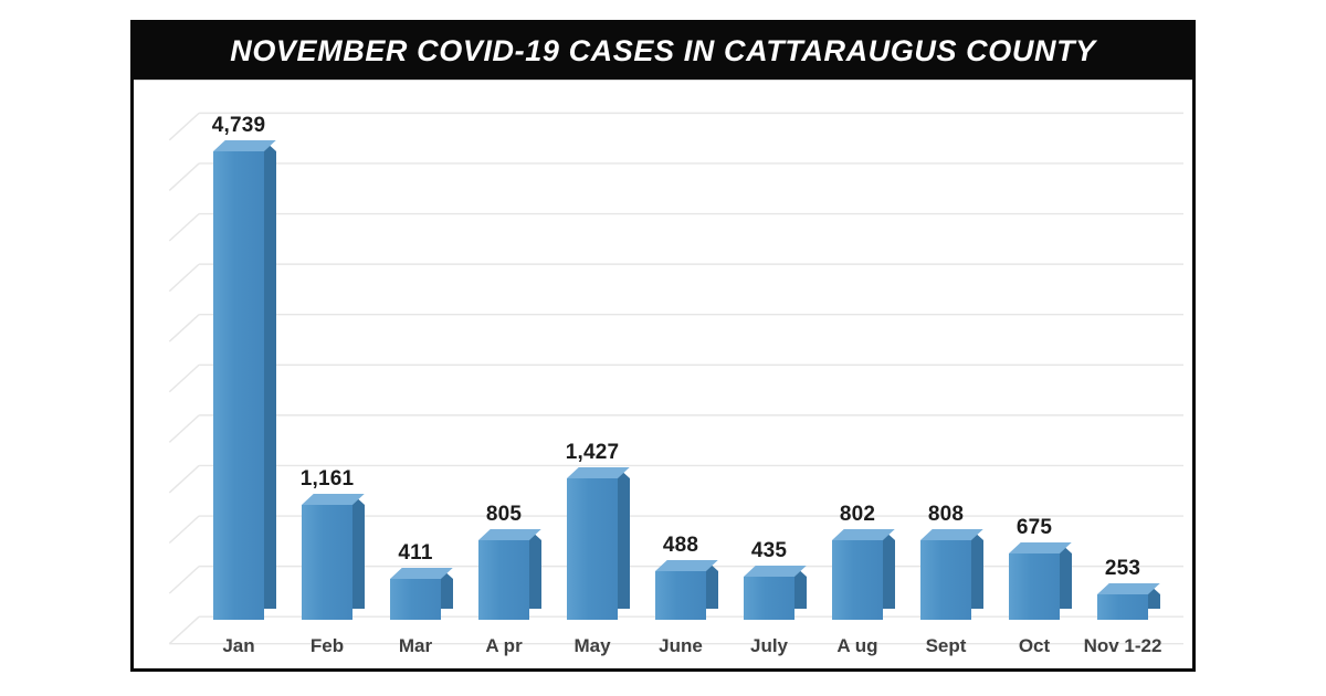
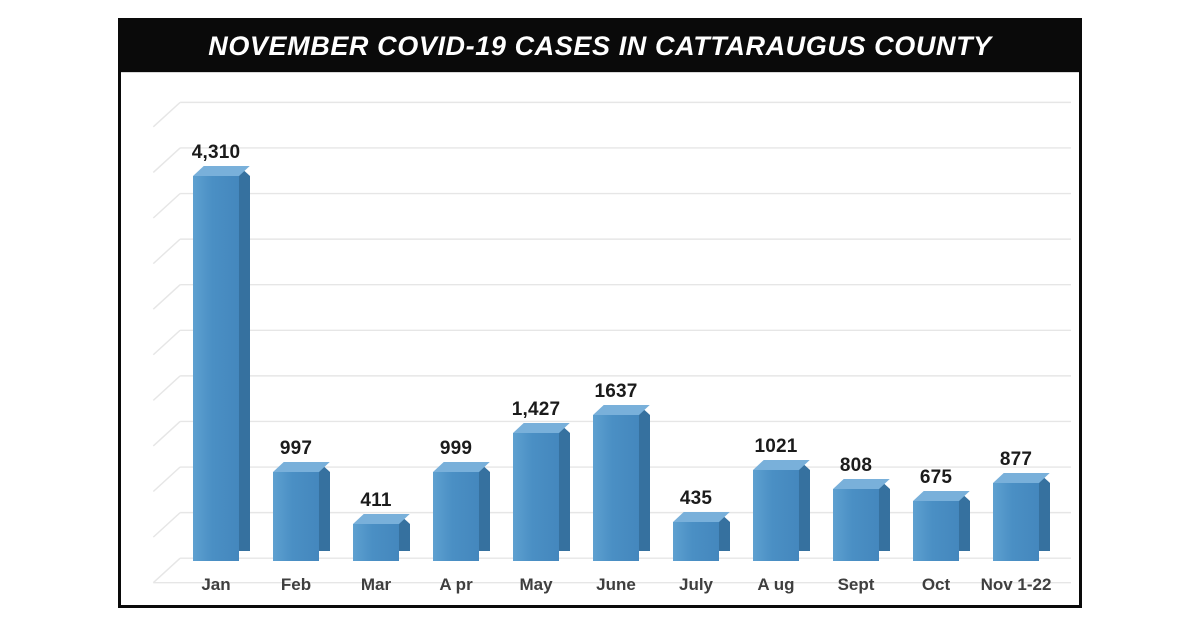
Jan: 4,739 -> 4,310
Feb: 1,161 -> 997
A pr: 805 -> 999
June: 488 -> 1637
A ug: 802 -> 1021
Nov 1-22: 253 -> 877
